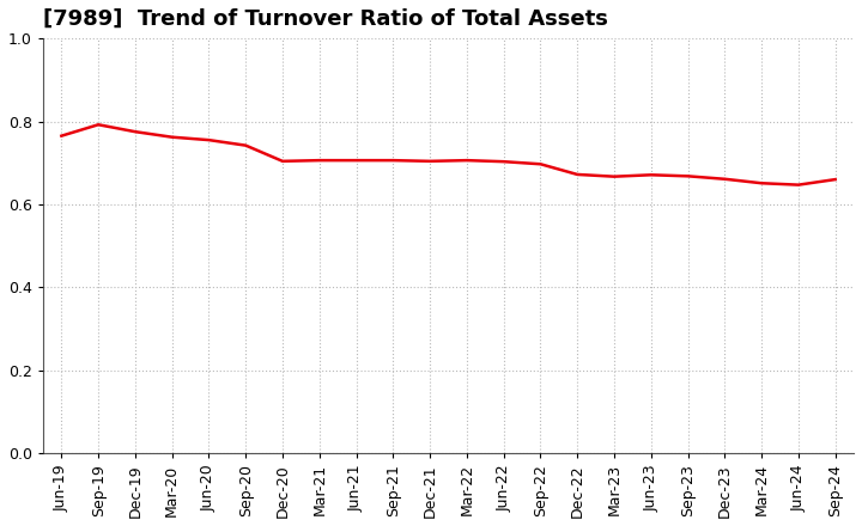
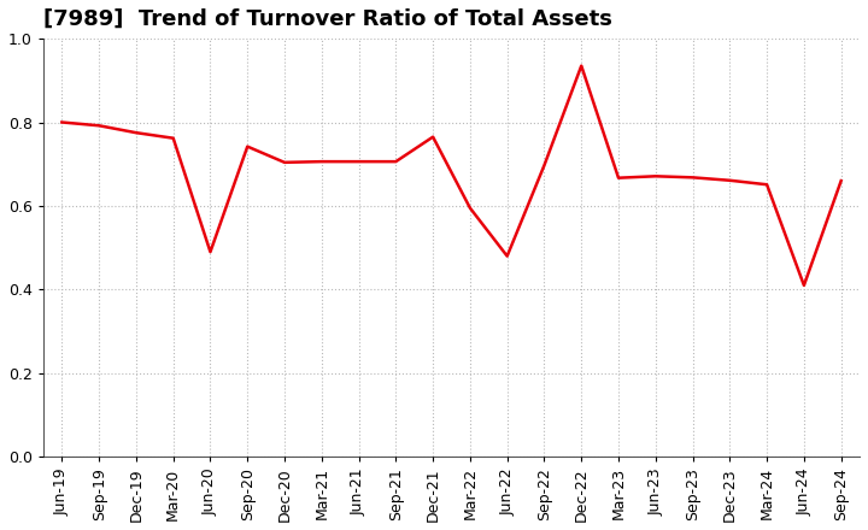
Jun-19: 0.765 -> 0.800
Jun-20: 0.755 -> 0.490
Dec-21: 0.704 -> 0.765
Mar-22: 0.706 -> 0.595
Jun-22: 0.703 -> 0.480
Dec-22: 0.672 -> 0.935
Jun-24: 0.647 -> 0.410
